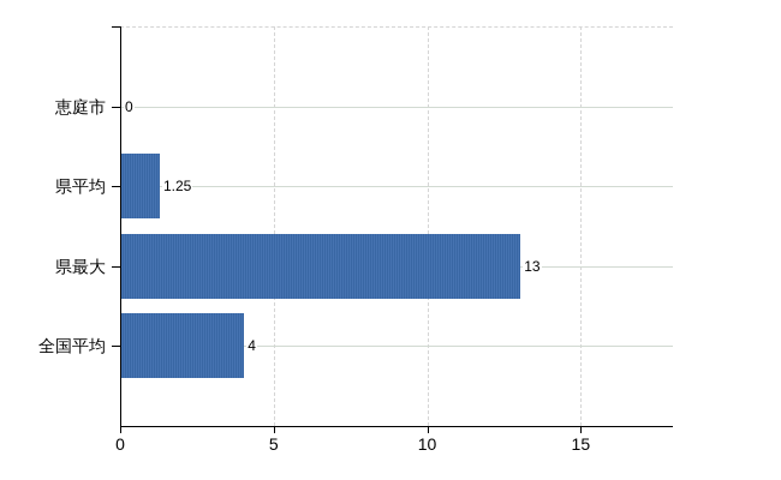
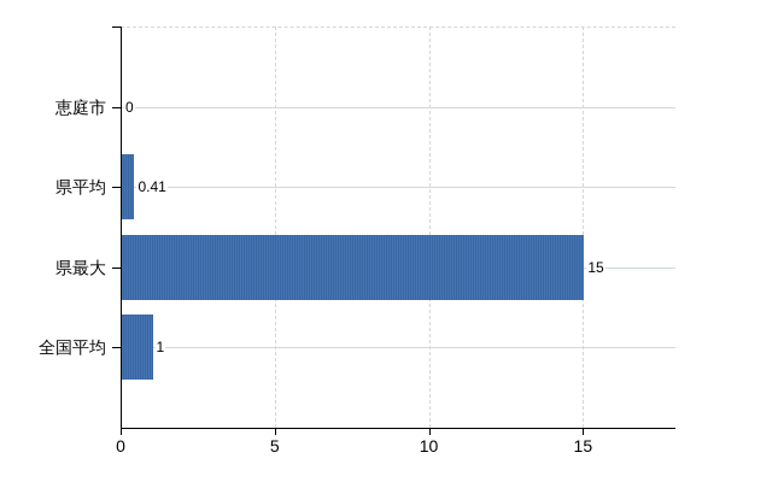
県平均: 1.25 -> 0.41
県最大: 13 -> 15
全国平均: 4 -> 1
